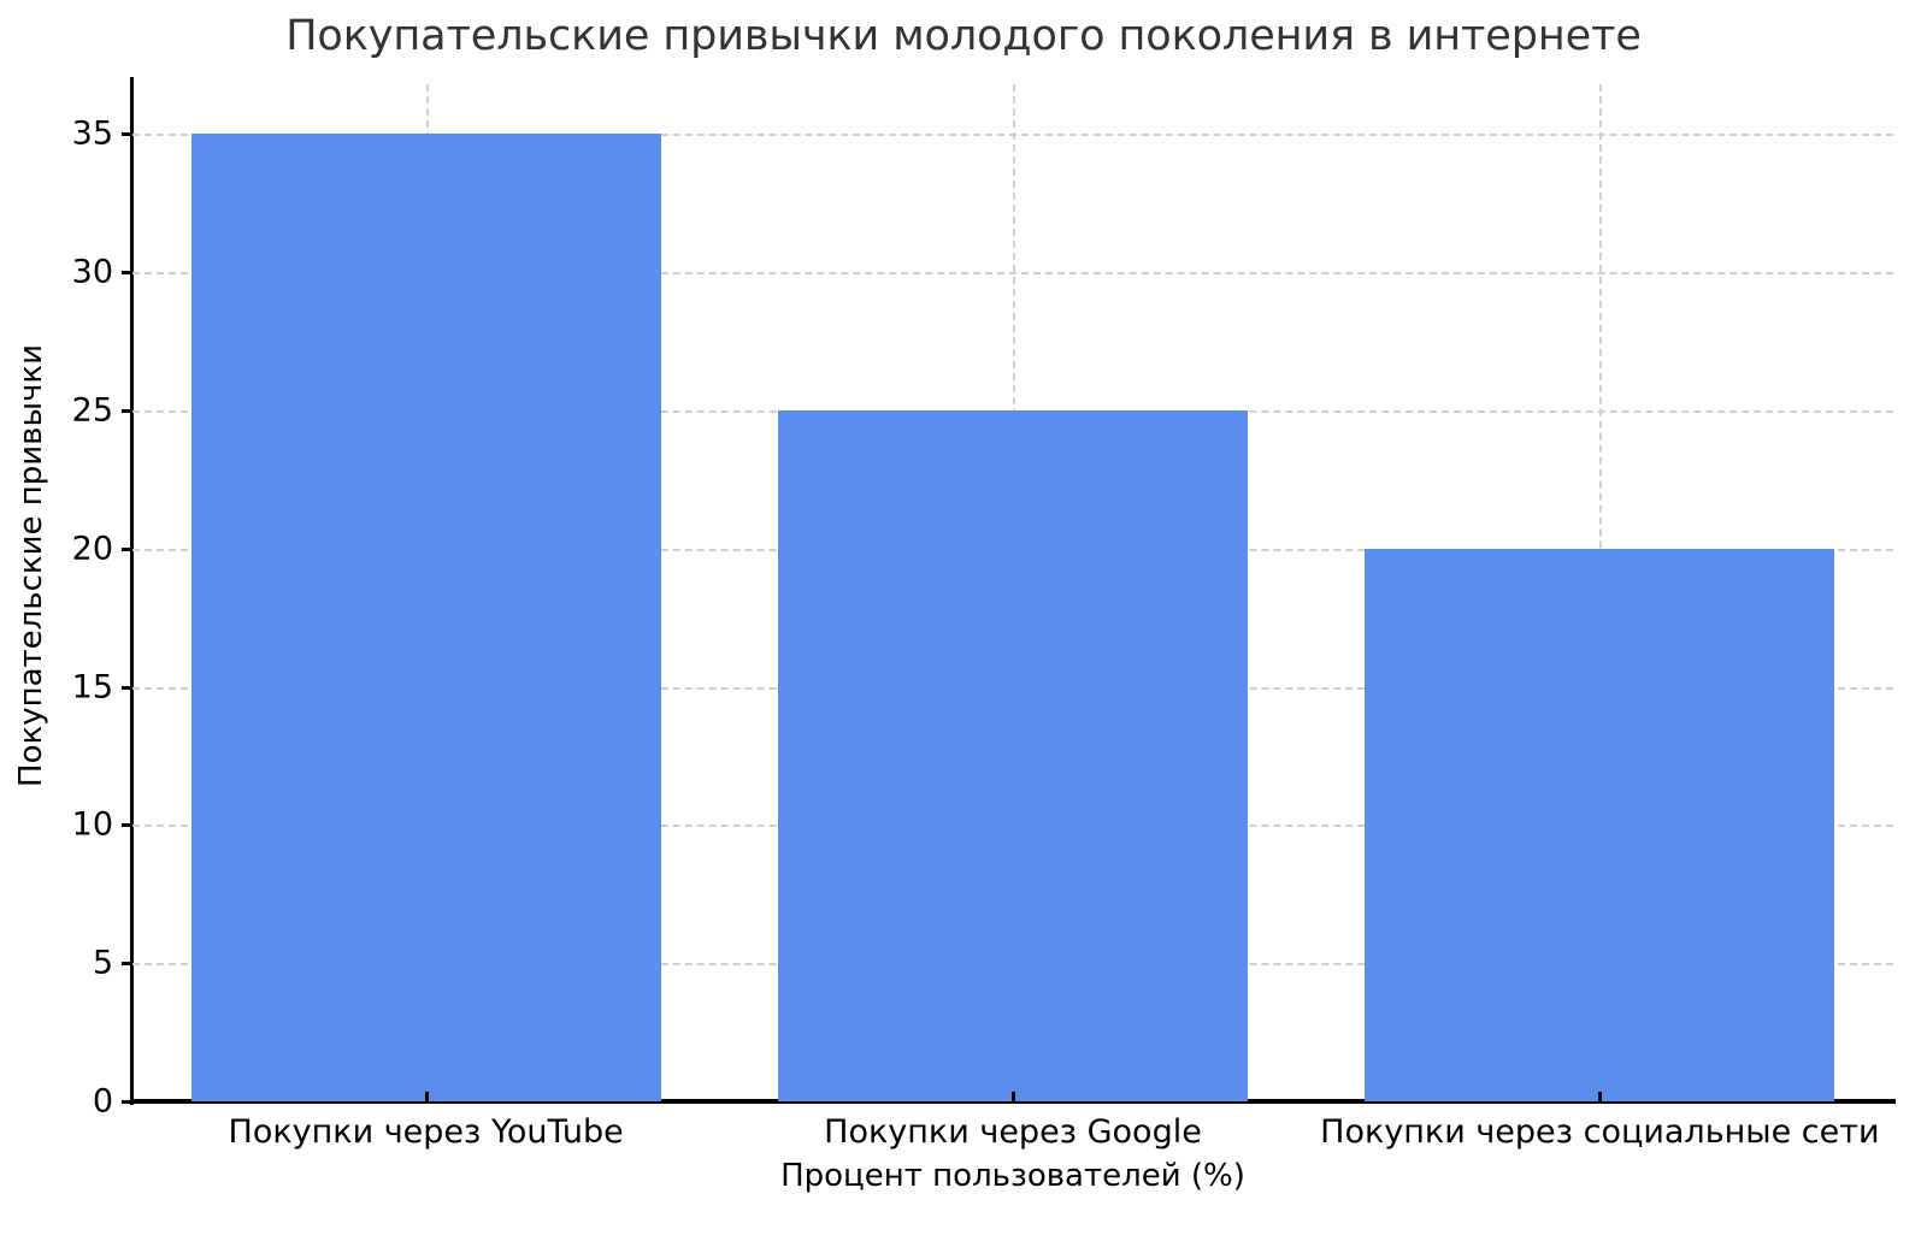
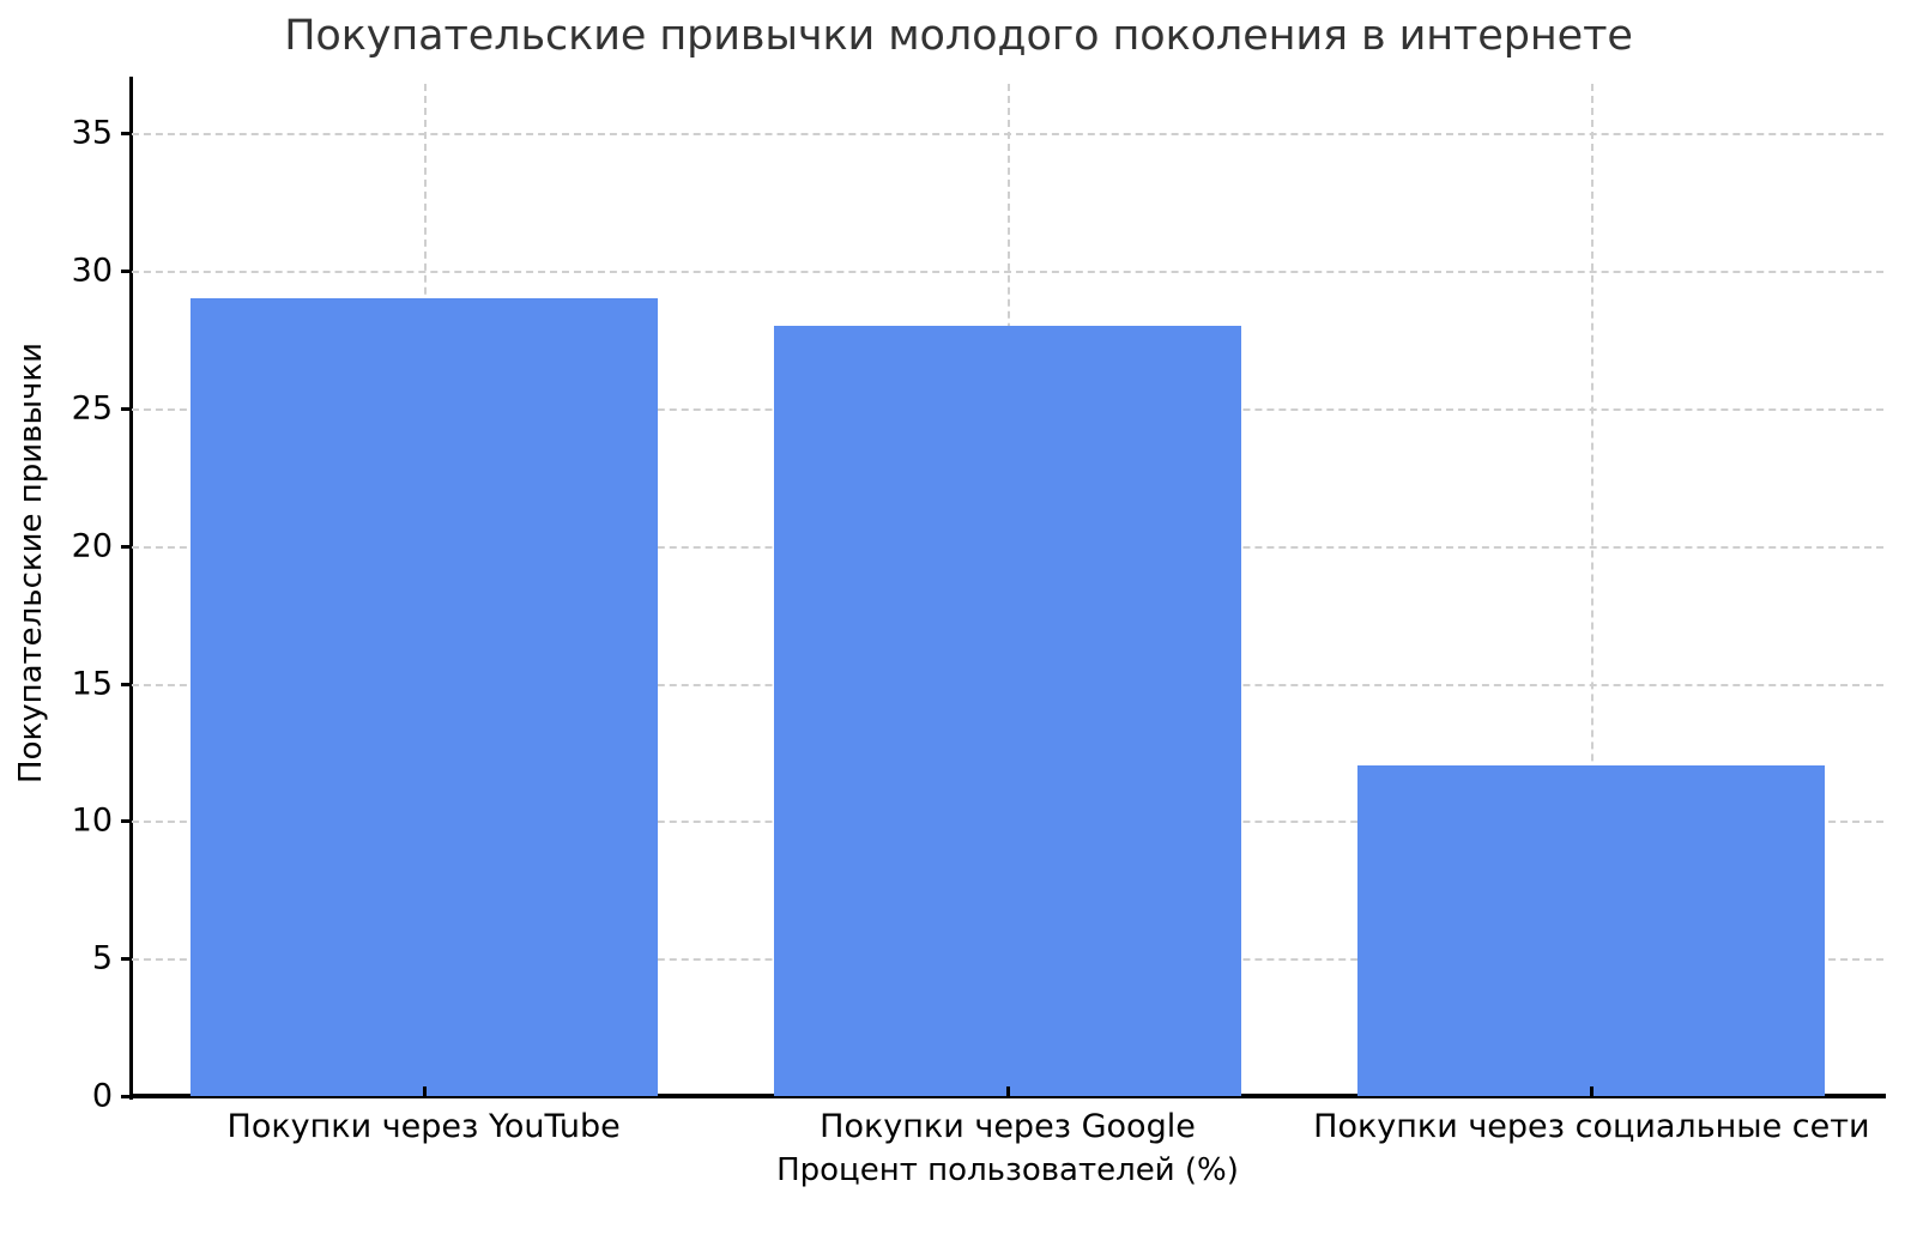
Покупки через YouTube: 35 -> 29
Покупки через Google: 25 -> 28
Покупки через социальные сети: 20 -> 12
